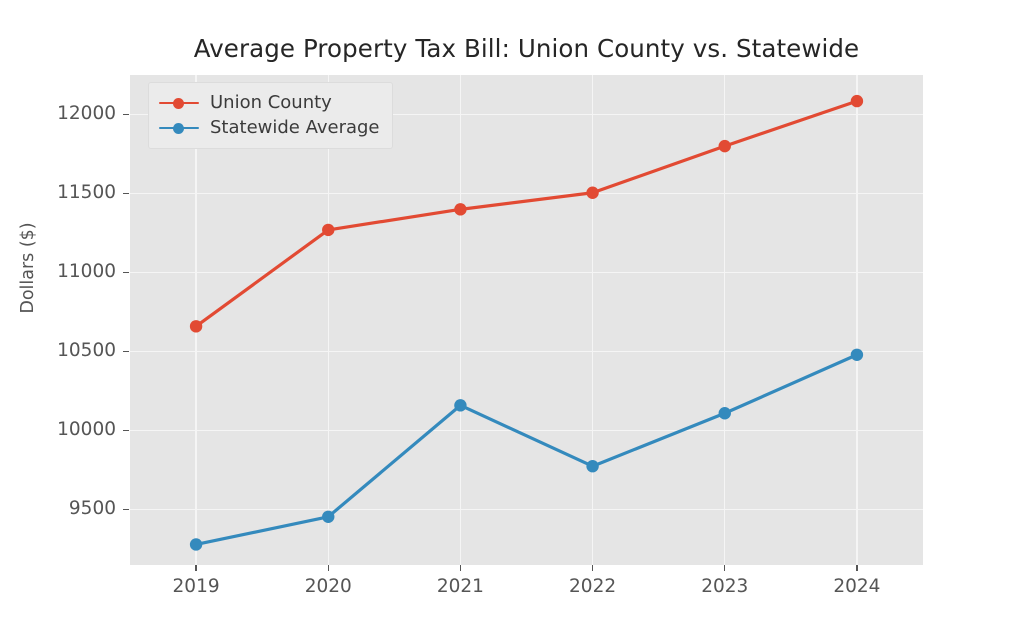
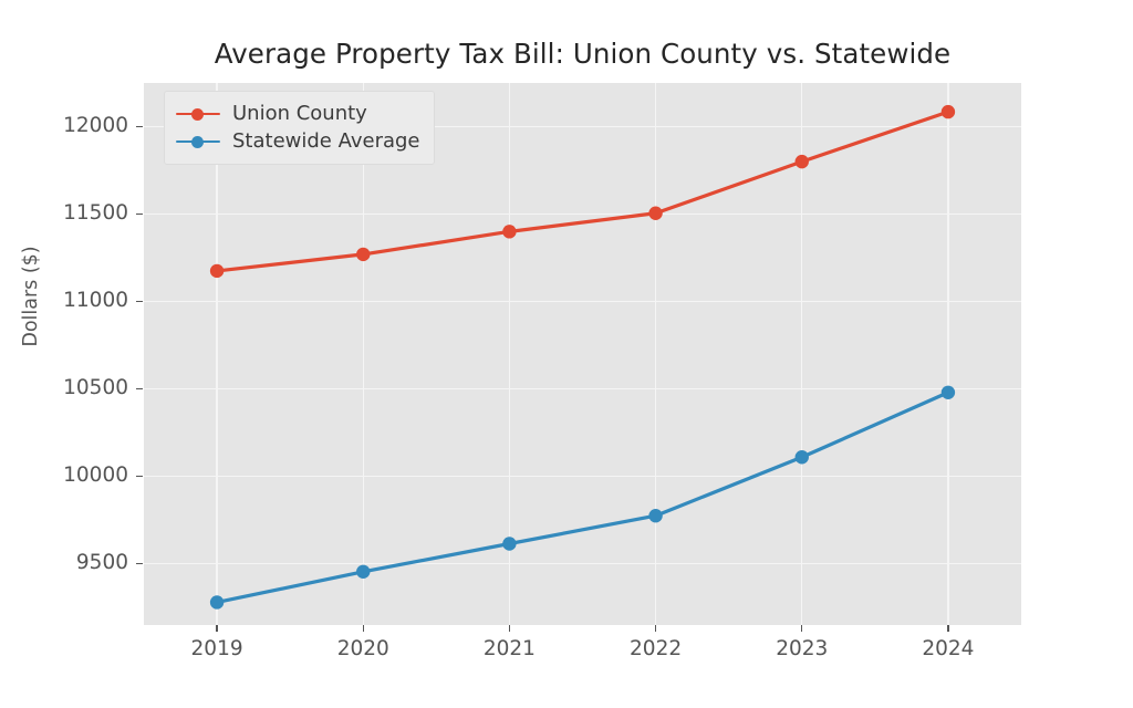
Union County/2019: 10660 -> 11180
Statewide Average/2021: 10160 -> 9620
